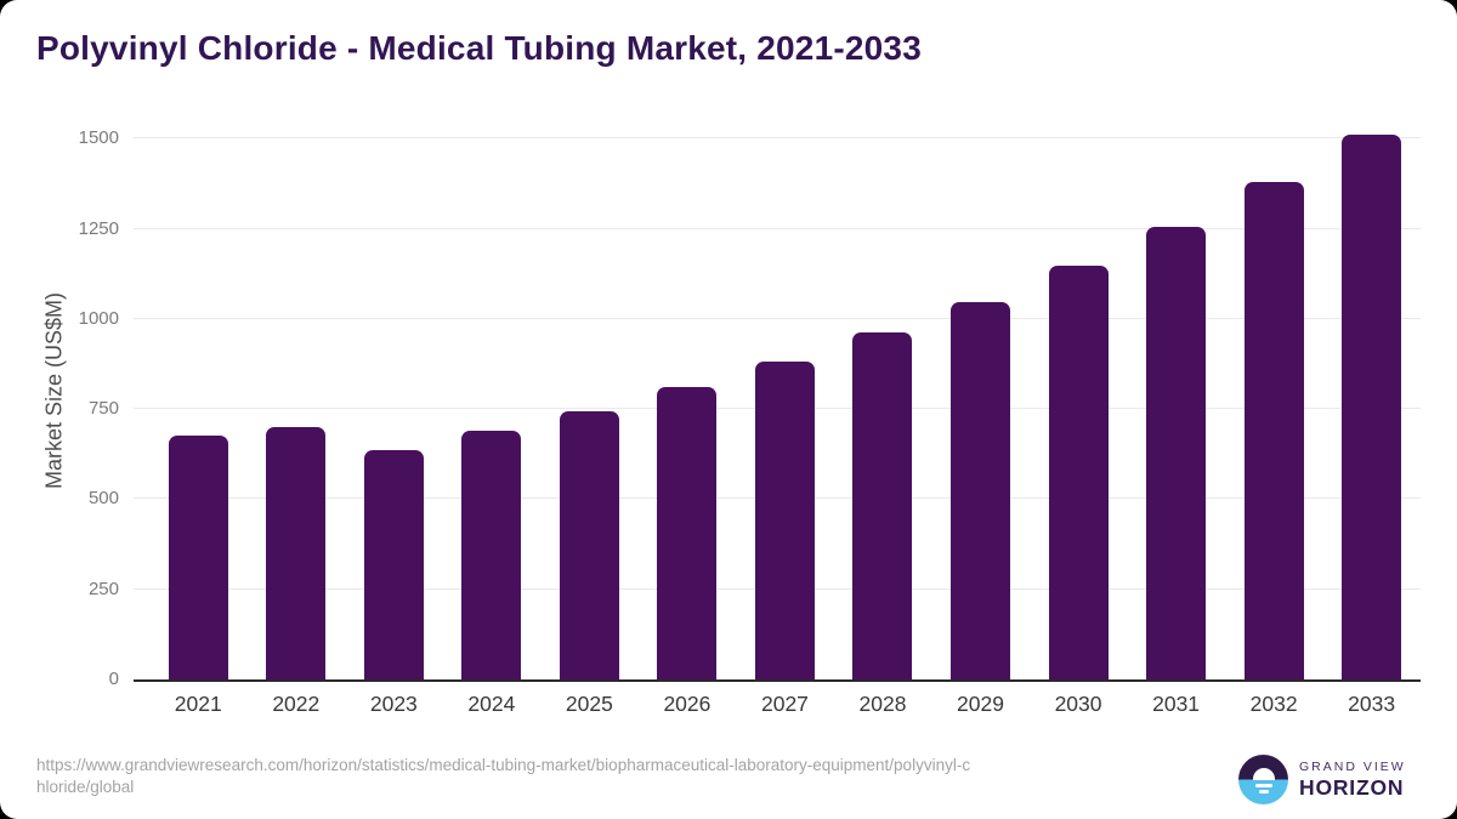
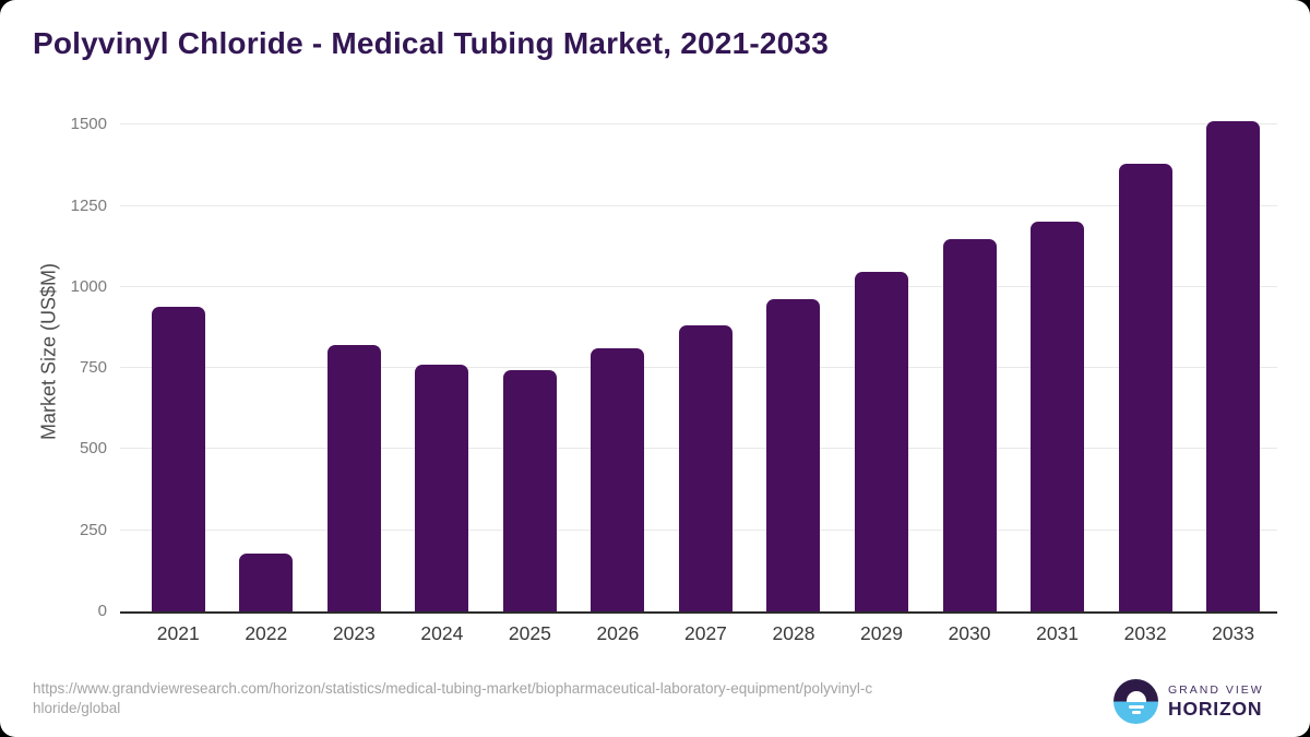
2021: 680 -> 940
2022: 700 -> 180
2023: 640 -> 820
2024: 690 -> 760
2031: 1260 -> 1200
